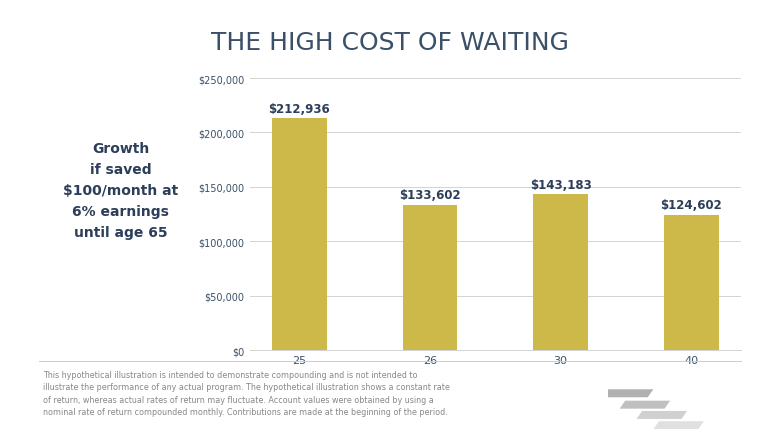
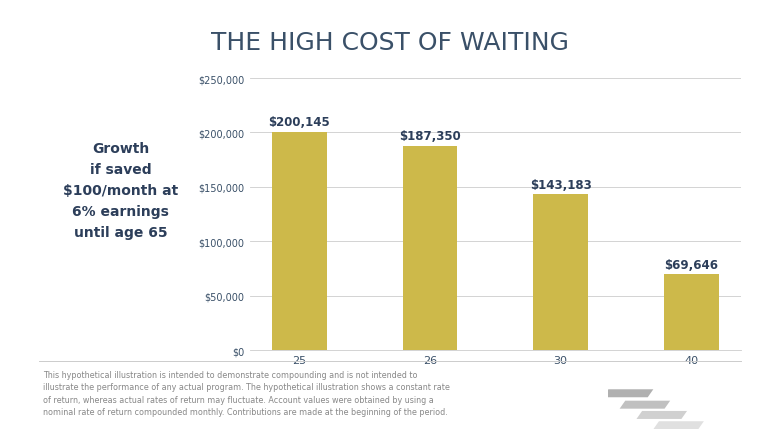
25: $212,936 -> $200,145
26: $133,602 -> $187,350
40: $124,602 -> $69,646
